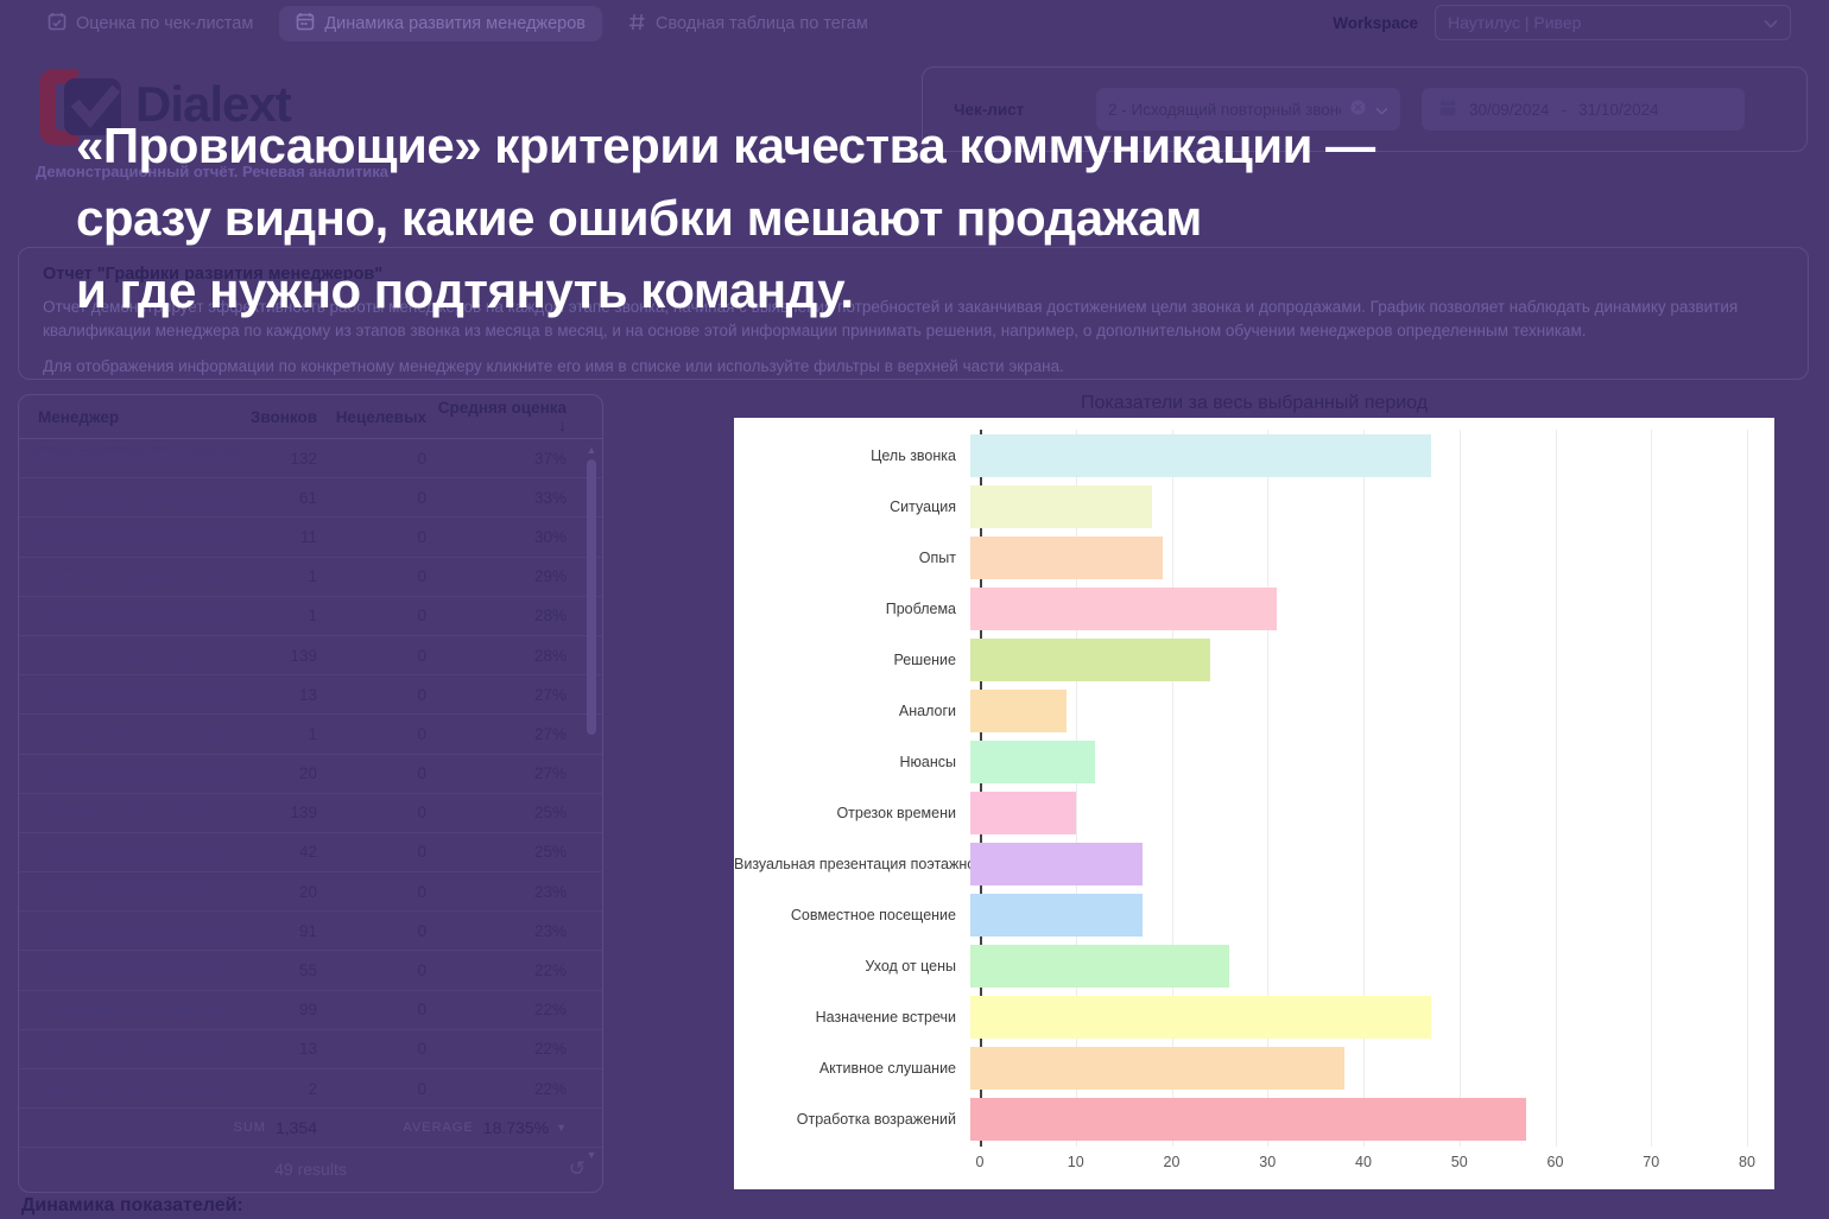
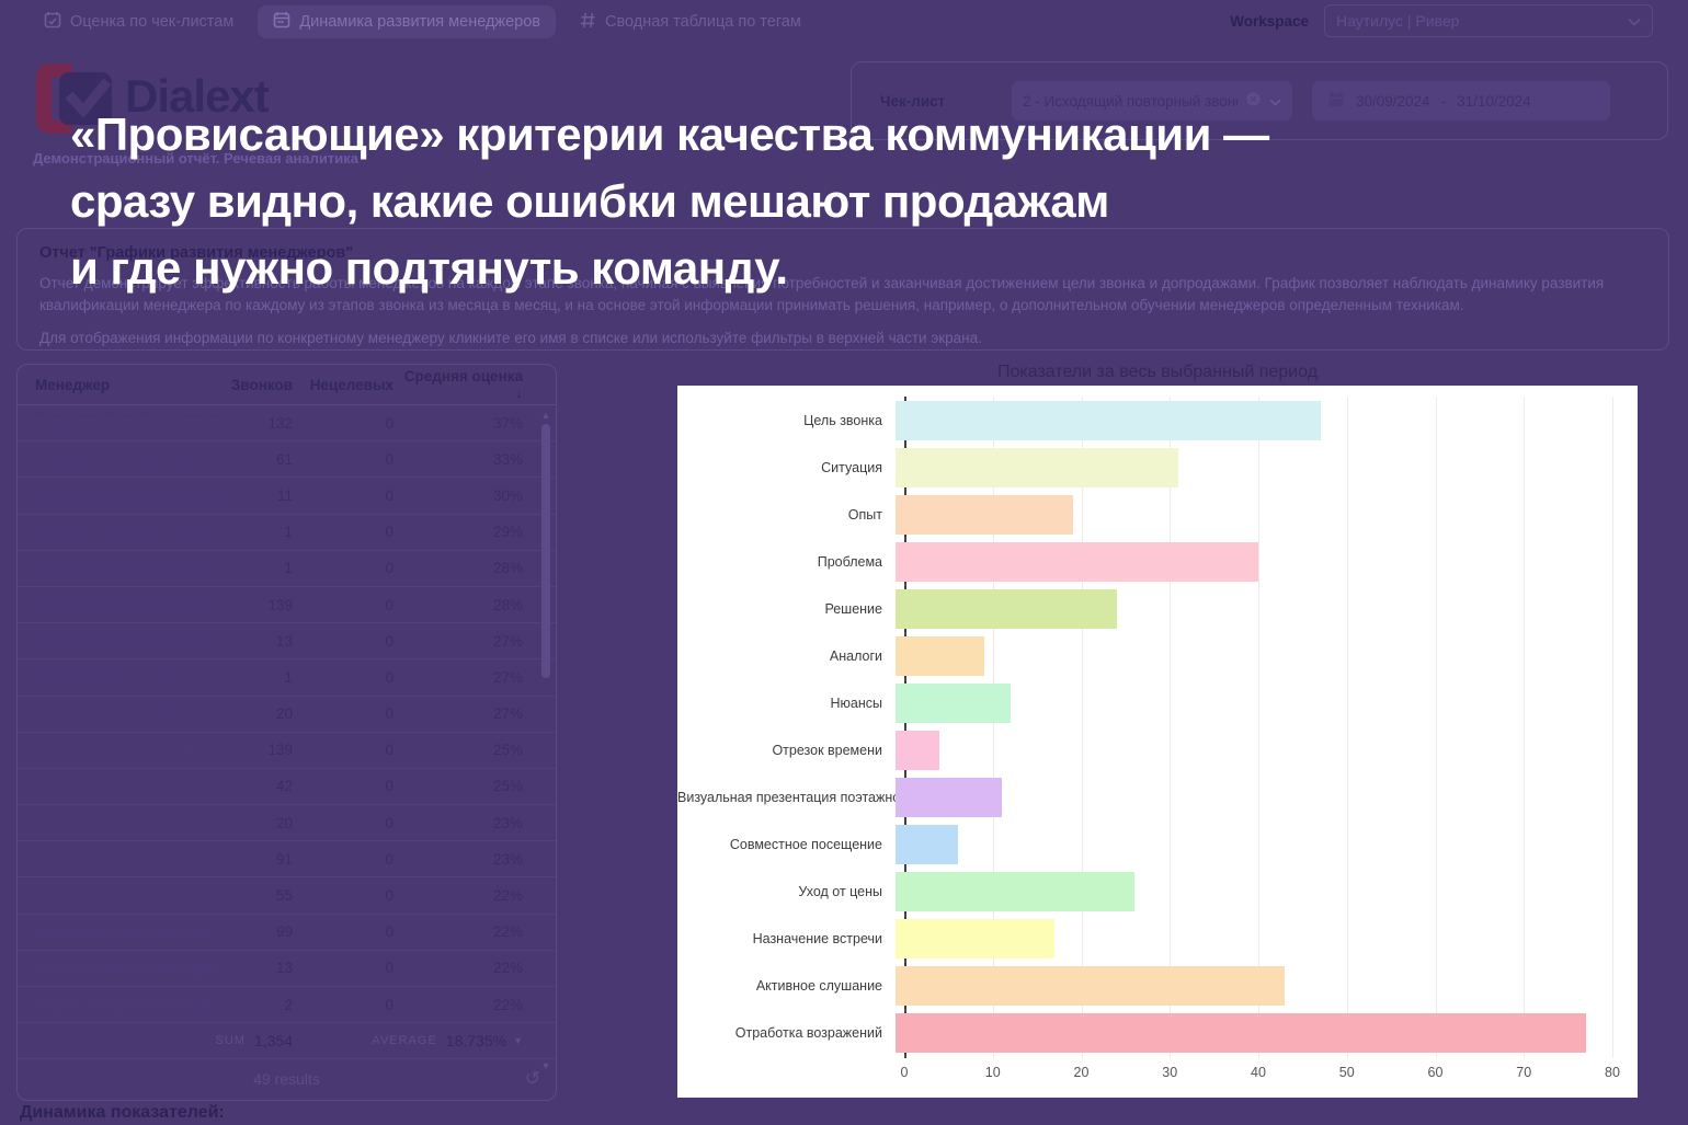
Ситуация: 19 -> 32
Проблема: 32 -> 41
Отрезок времени: 11 -> 5
Визуальная презентация поэтажно: 18 -> 12
Совместное посещение: 18 -> 7
Назначение встречи: 48 -> 18
Активное слушание: 39 -> 44
Отработка возражений: 58 -> 78
